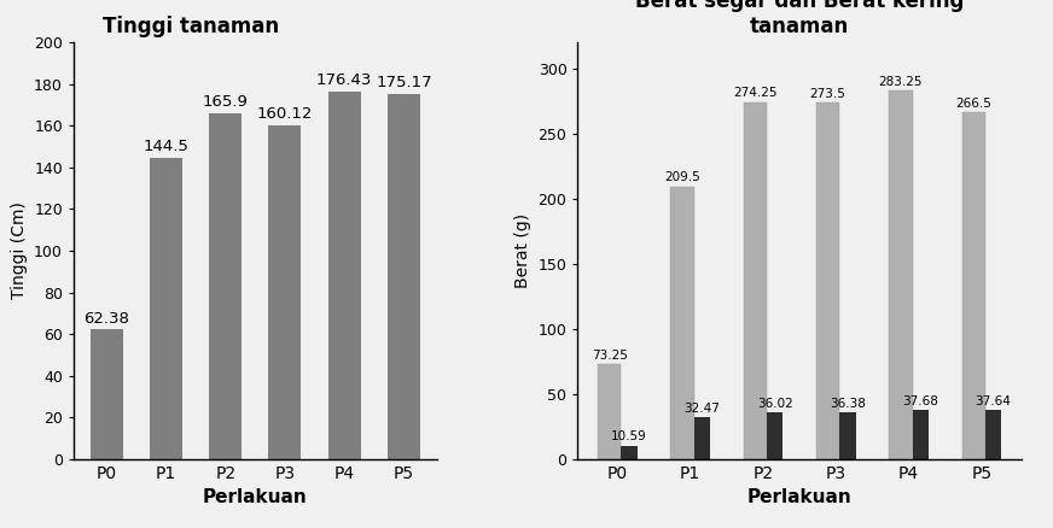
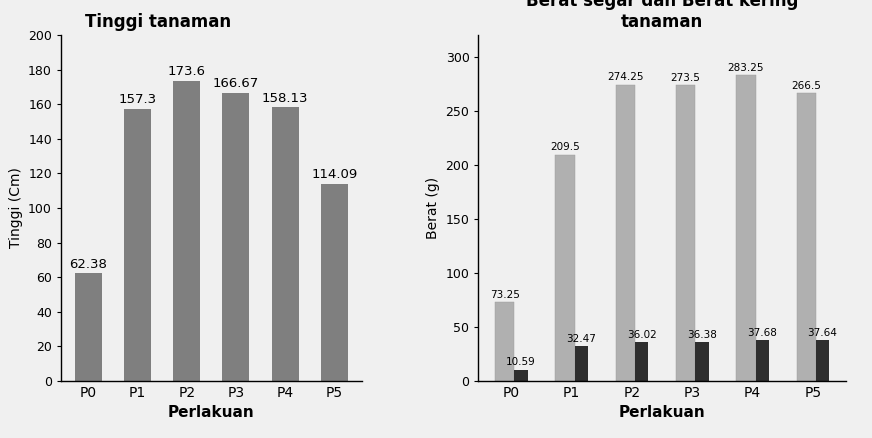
Tinggi tanaman/P1: 144.5 -> 157.3
Tinggi tanaman/P2: 165.9 -> 173.6
Tinggi tanaman/P3: 160.12 -> 166.67
Tinggi tanaman/P4: 176.43 -> 158.13
Tinggi tanaman/P5: 175.17 -> 114.09
